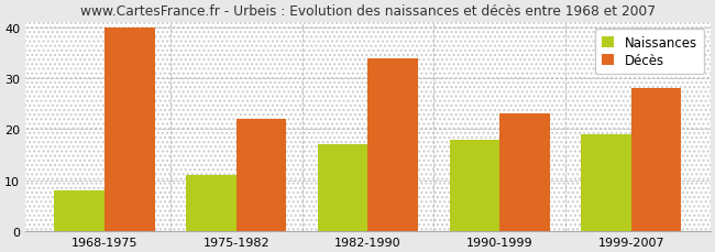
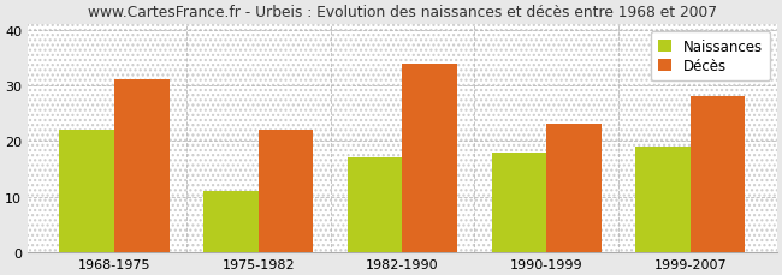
Naissances/1968-1975: 8 -> 22
Décès/1968-1975: 40 -> 31
